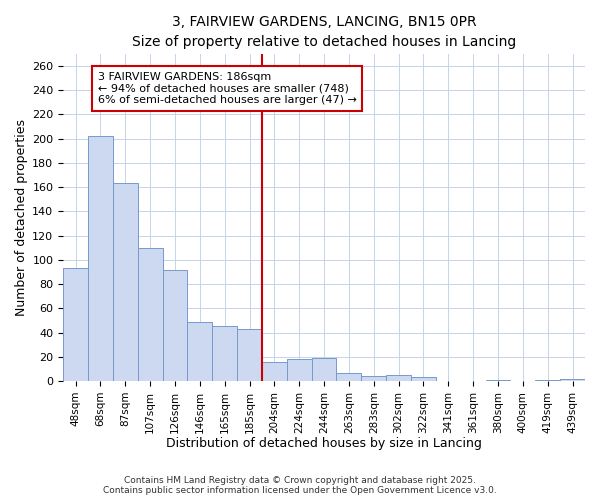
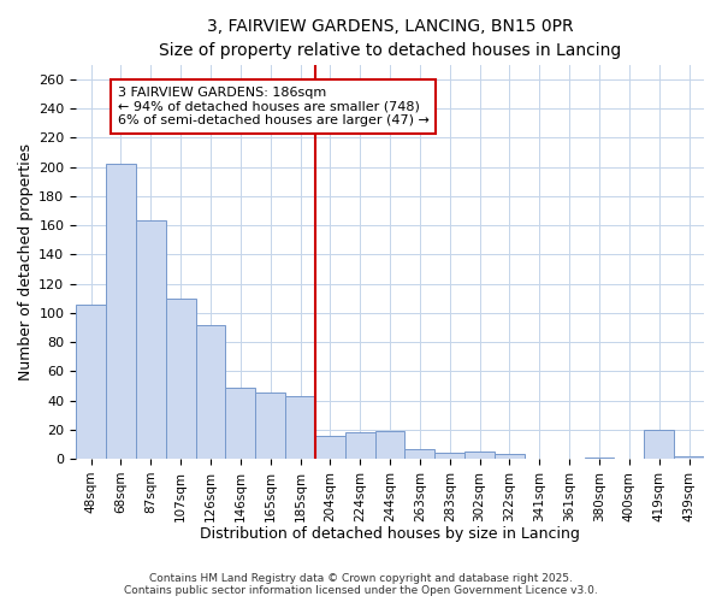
48sqm: 93 -> 106
419sqm: 1 -> 20
